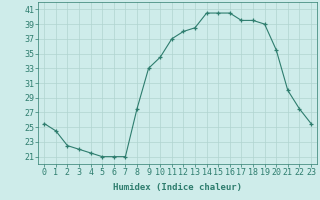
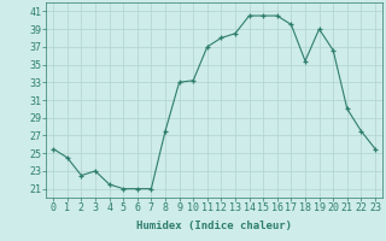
3: 22.0 -> 23.0
10: 34.5 -> 33.2
18: 39.5 -> 35.4
20: 35.5 -> 36.6
